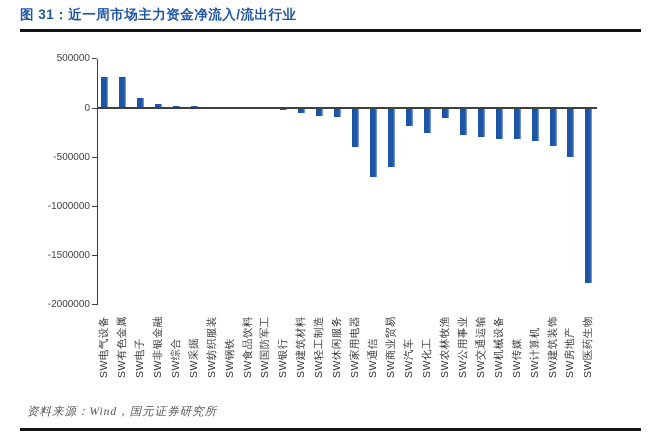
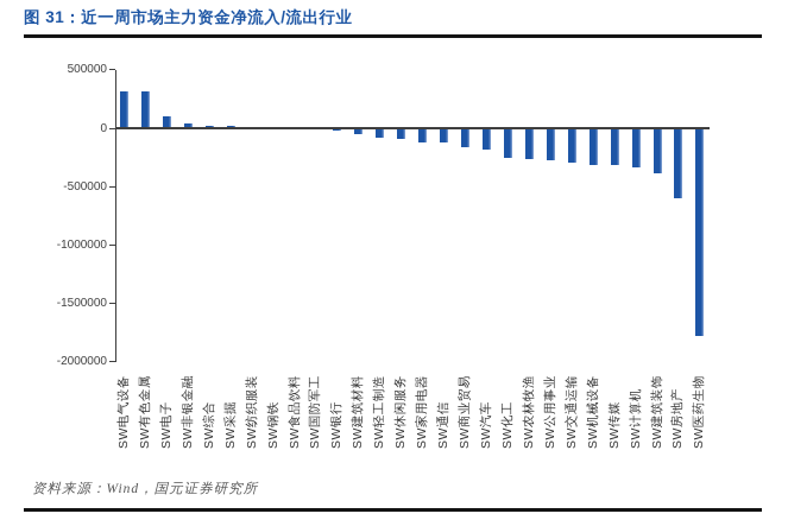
SW家用电器: -400000 -> -100000
SW通信: -700000 -> -100000
SW商业贸易: -600000 -> -200000
SW农林牧渔: -100000 -> -300000
SW房地产: -500000 -> -600000
